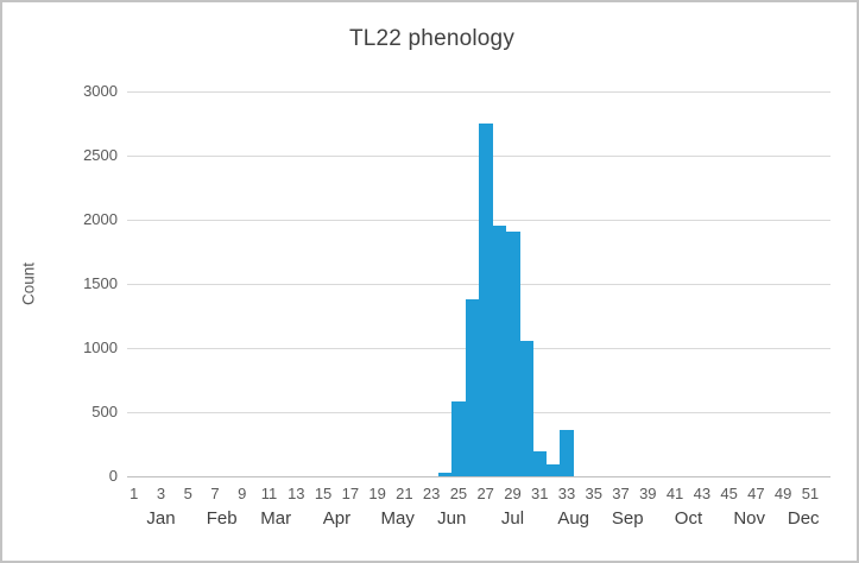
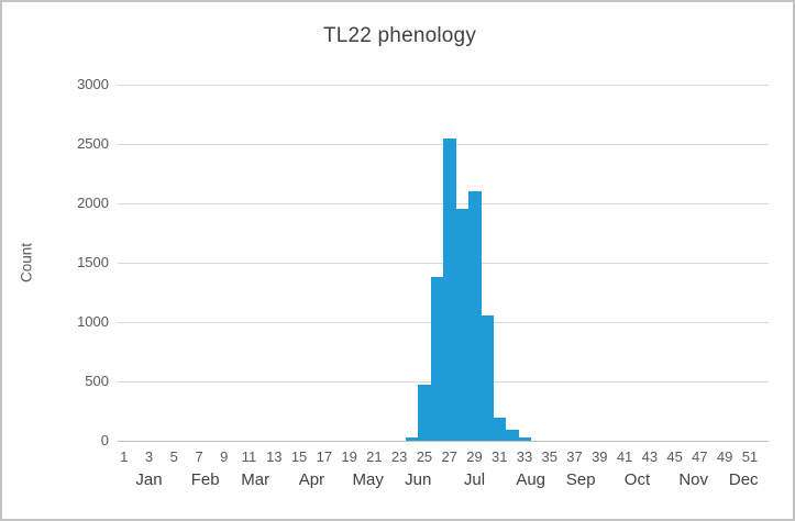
25: 580 -> 470
27: 2750 -> 2550
29: 1910 -> 2100
33: 360 -> 30
